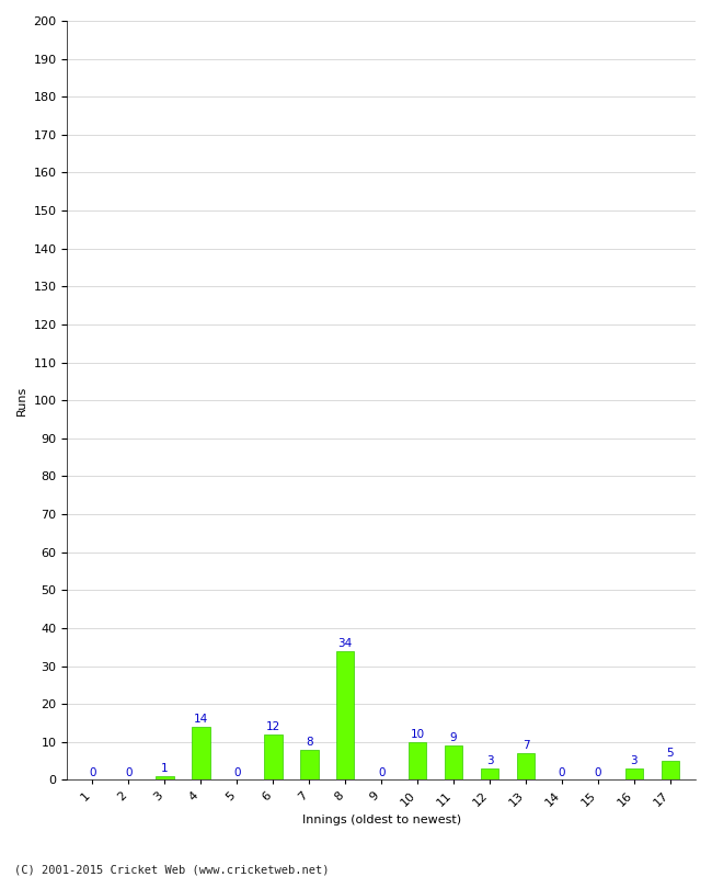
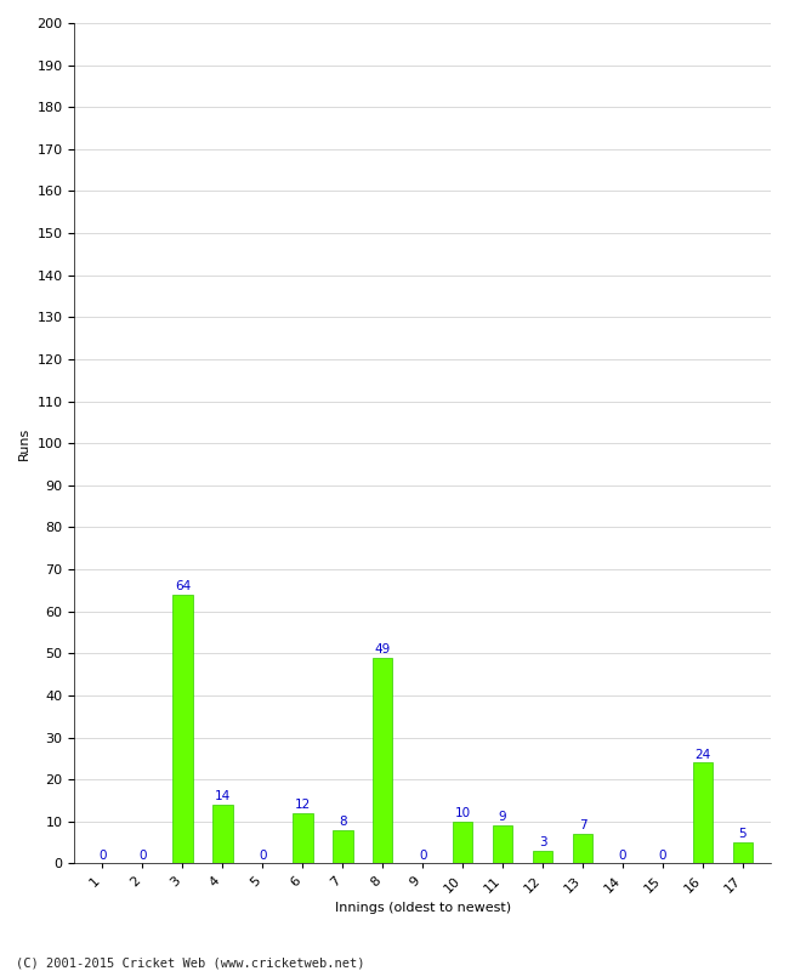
3: 1 -> 64
8: 34 -> 49
16: 3 -> 24
